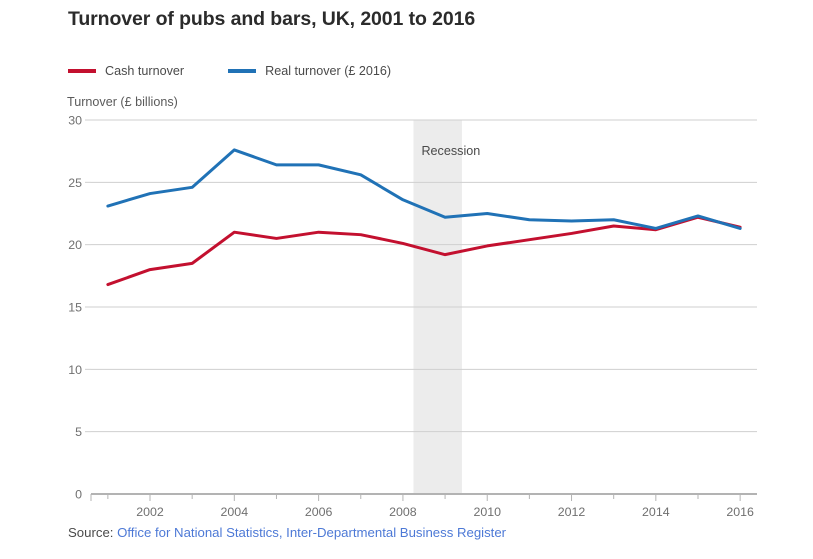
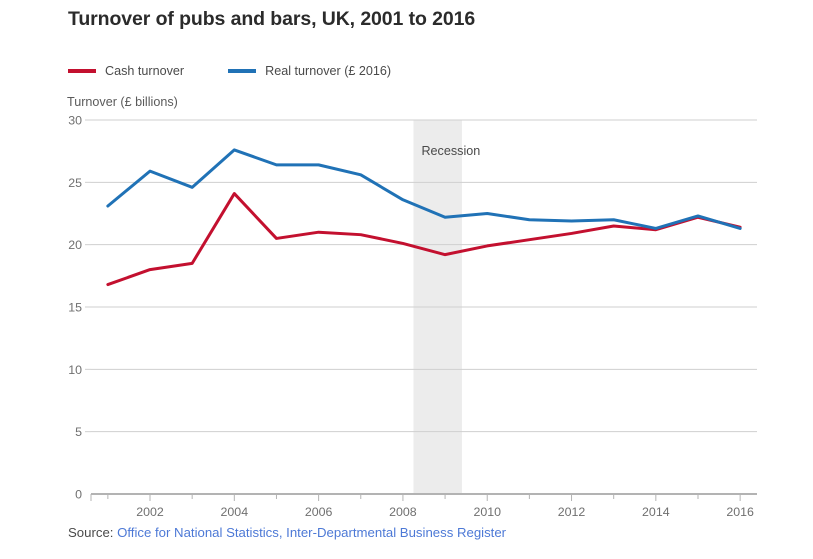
Real turnover (£ 2016)/2002: 24.1 -> 25.9
Cash turnover/2004: 21.0 -> 24.1
